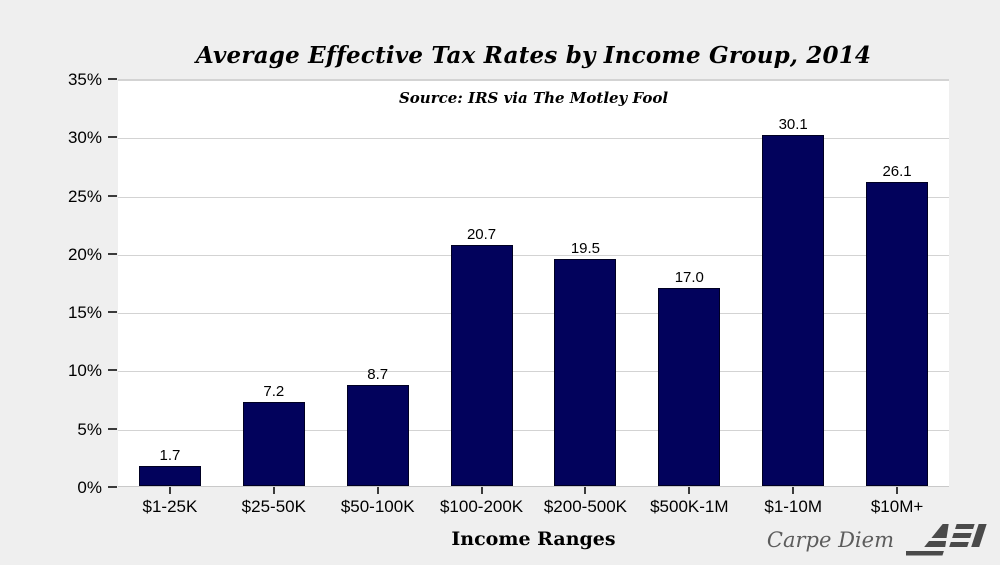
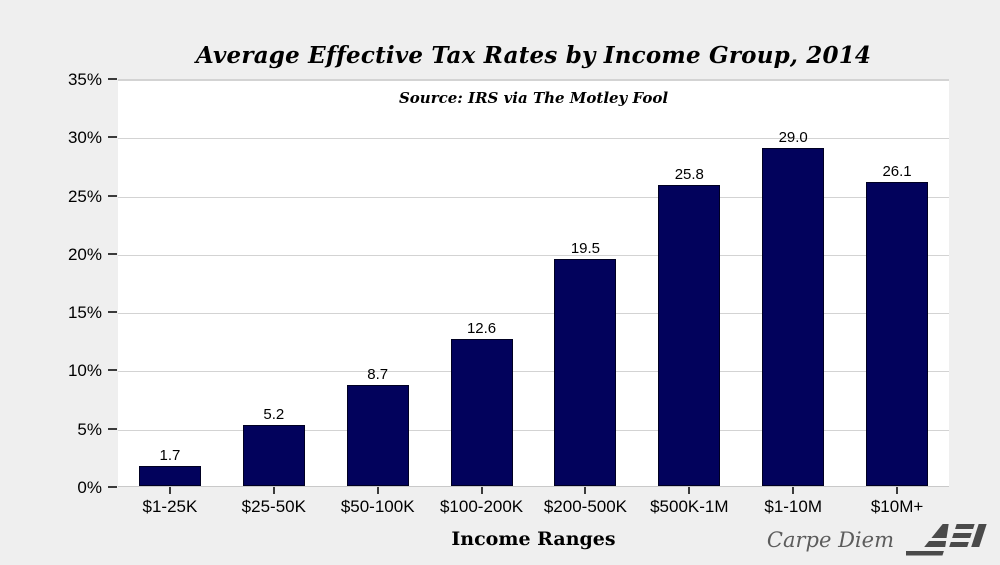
$25-50K: 7.2 -> 5.2
$100-200K: 20.7 -> 12.6
$500K-1M: 17.0 -> 25.8
$1-10M: 30.1 -> 29.0
